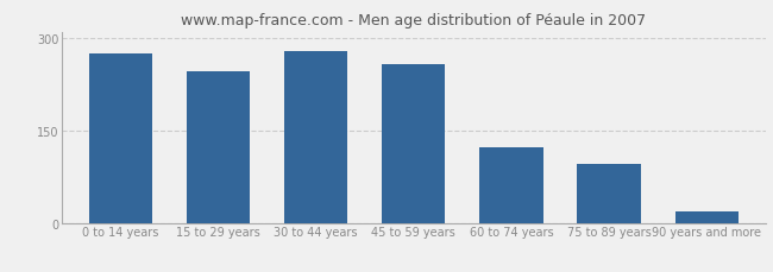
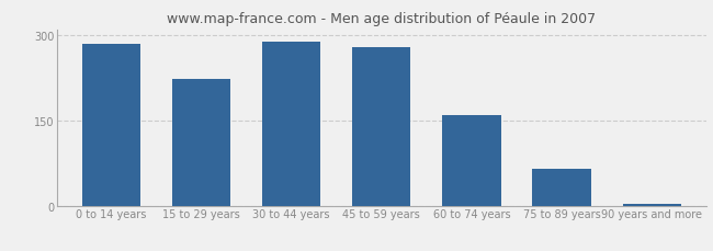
0 to 14 years: 274 -> 284
15 to 29 years: 246 -> 222
30 to 44 years: 278 -> 288
45 to 59 years: 258 -> 278
60 to 74 years: 122 -> 160
75 to 89 years: 96 -> 65
90 years and more: 18 -> 4
